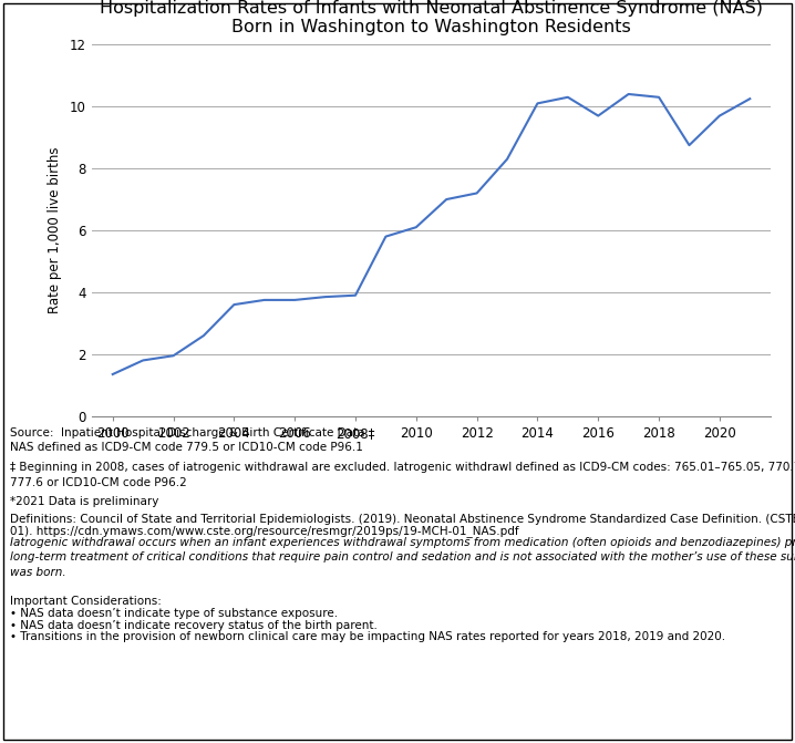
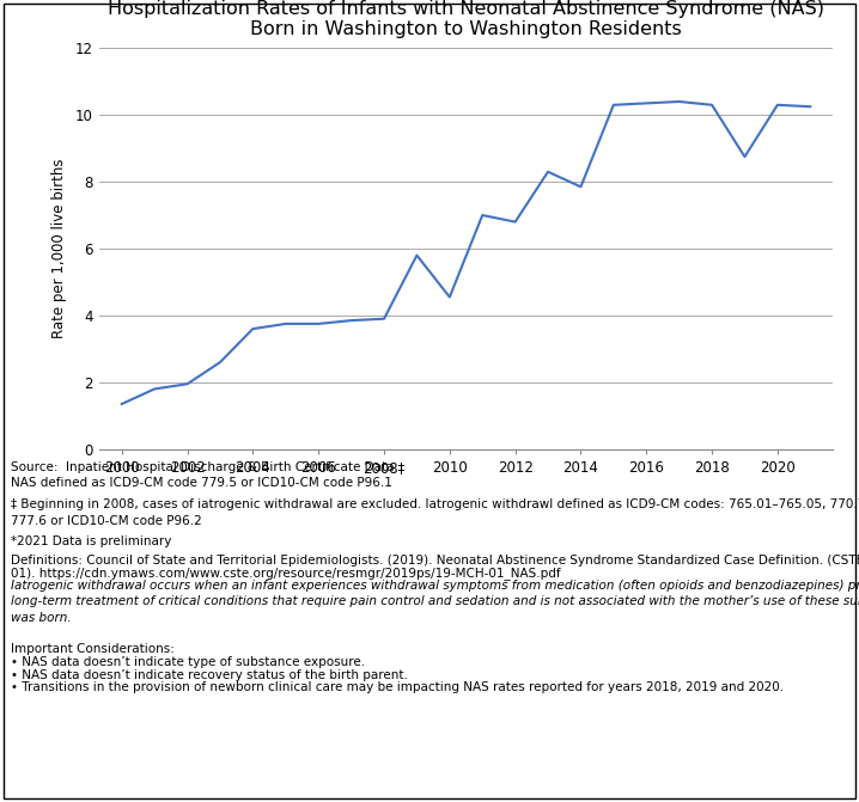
2010: 6.10 -> 4.55
2012: 7.20 -> 6.80
2014: 10.10 -> 7.85
2016: 9.70 -> 10.35
2020: 9.70 -> 10.30
